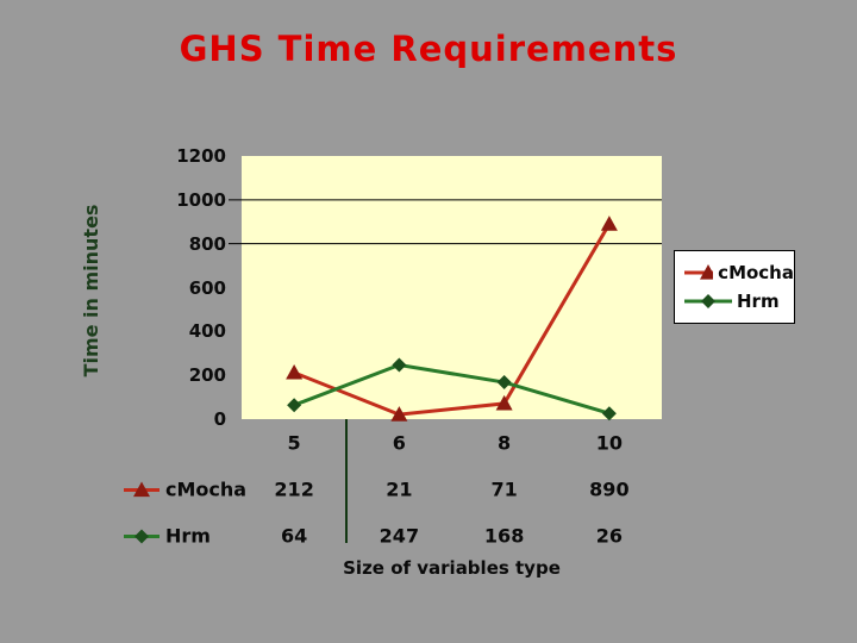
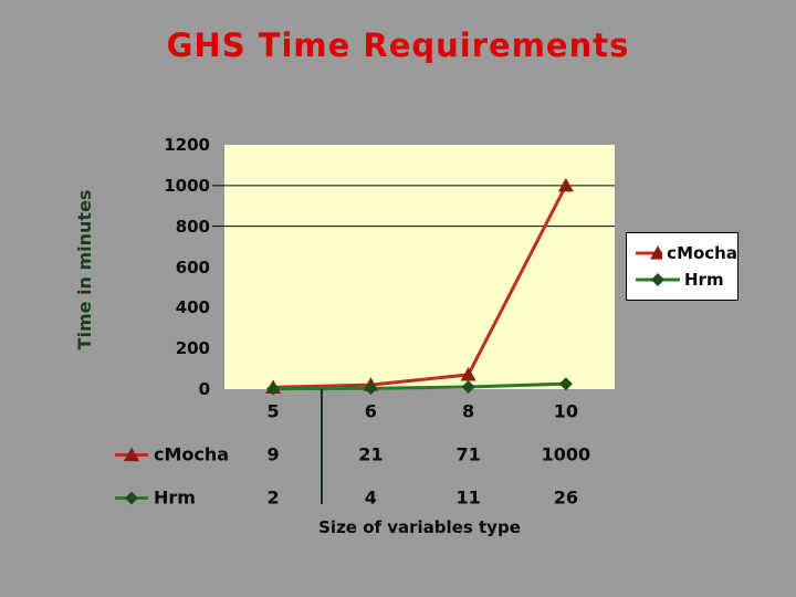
cMocha/5: 212 -> 9
Hrm/5: 64 -> 2
Hrm/6: 247 -> 4
Hrm/8: 168 -> 11
cMocha/10: 890 -> 1000
